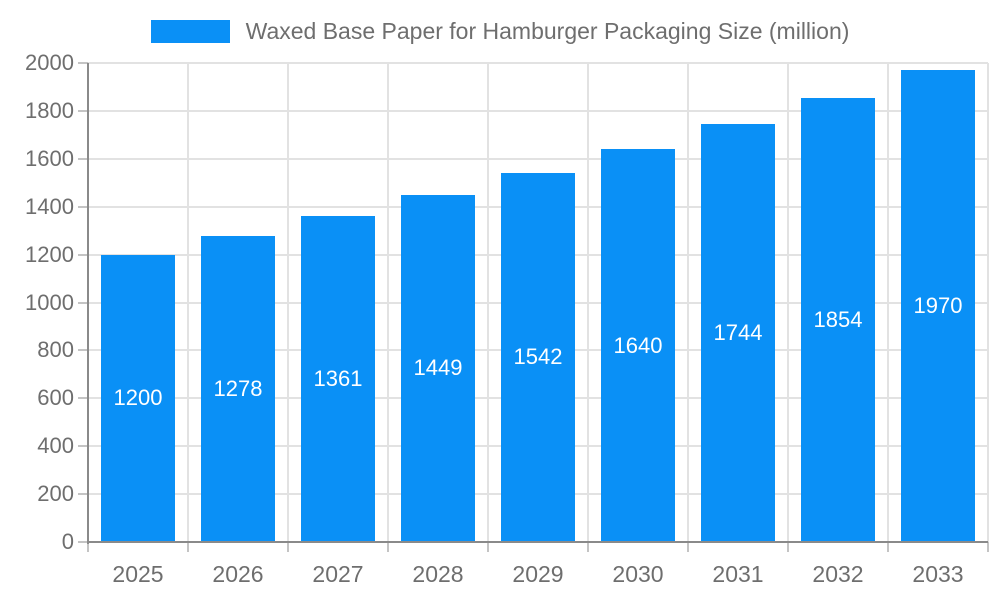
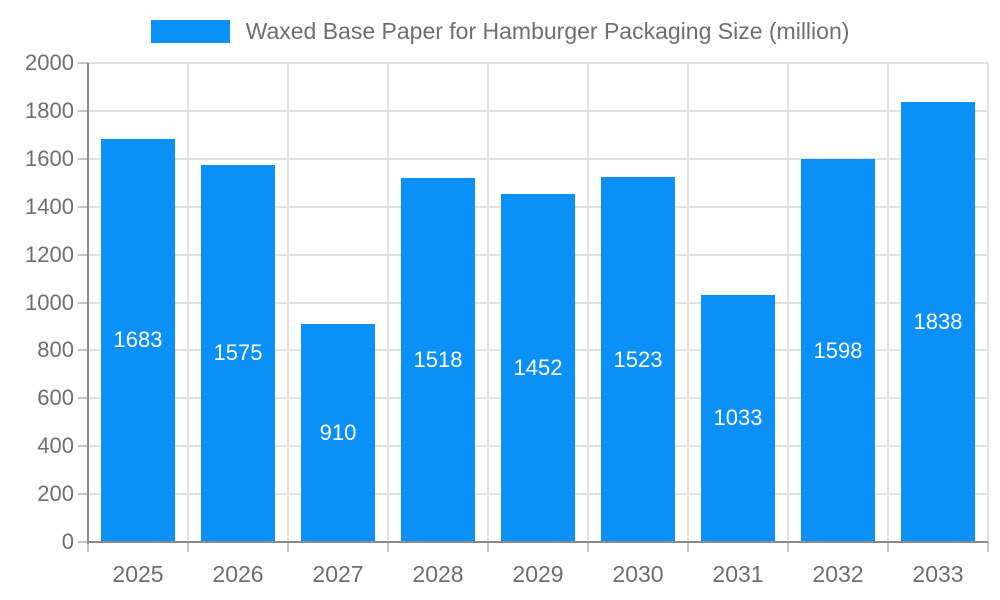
2025: 1200 -> 1683
2026: 1278 -> 1575
2027: 1361 -> 910
2028: 1449 -> 1518
2029: 1542 -> 1452
2030: 1640 -> 1523
2031: 1744 -> 1033
2032: 1854 -> 1598
2033: 1970 -> 1838
